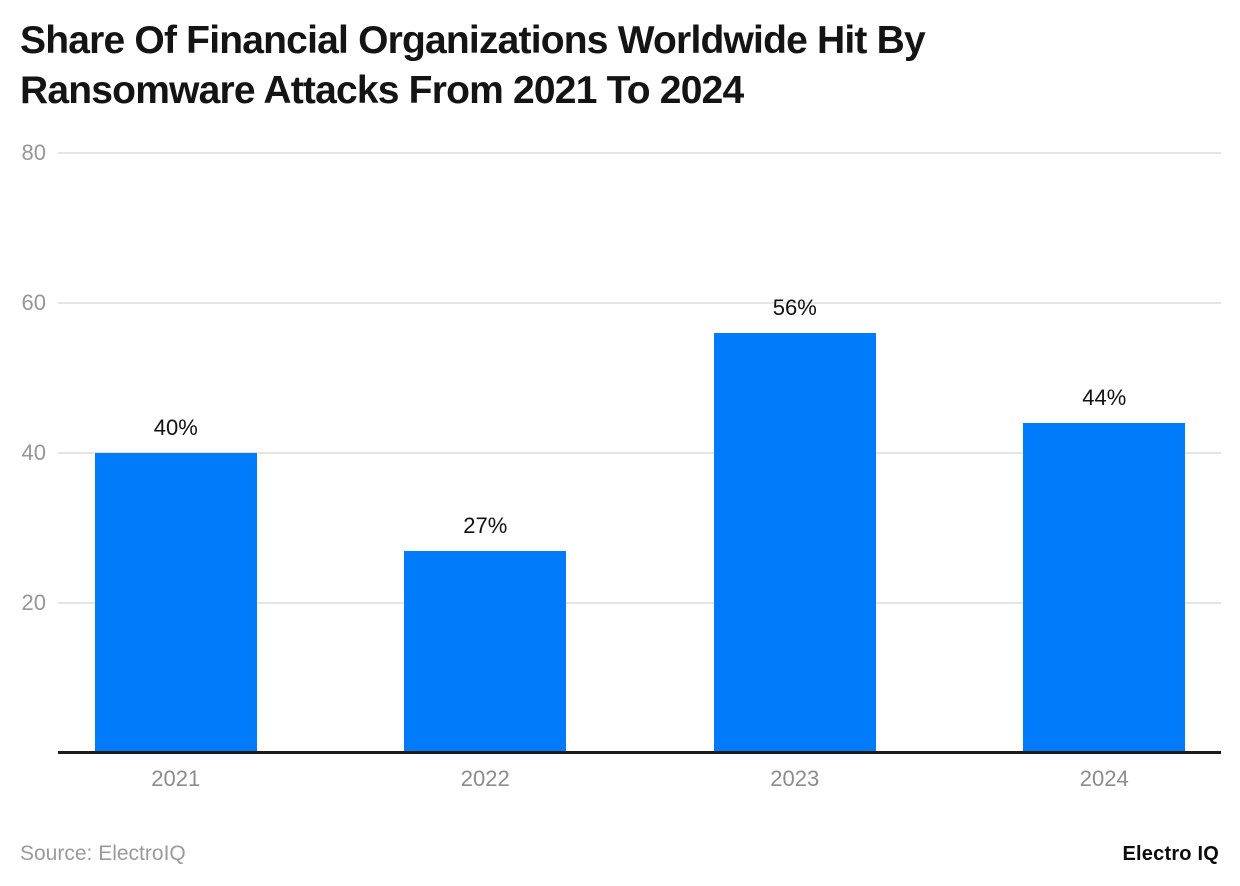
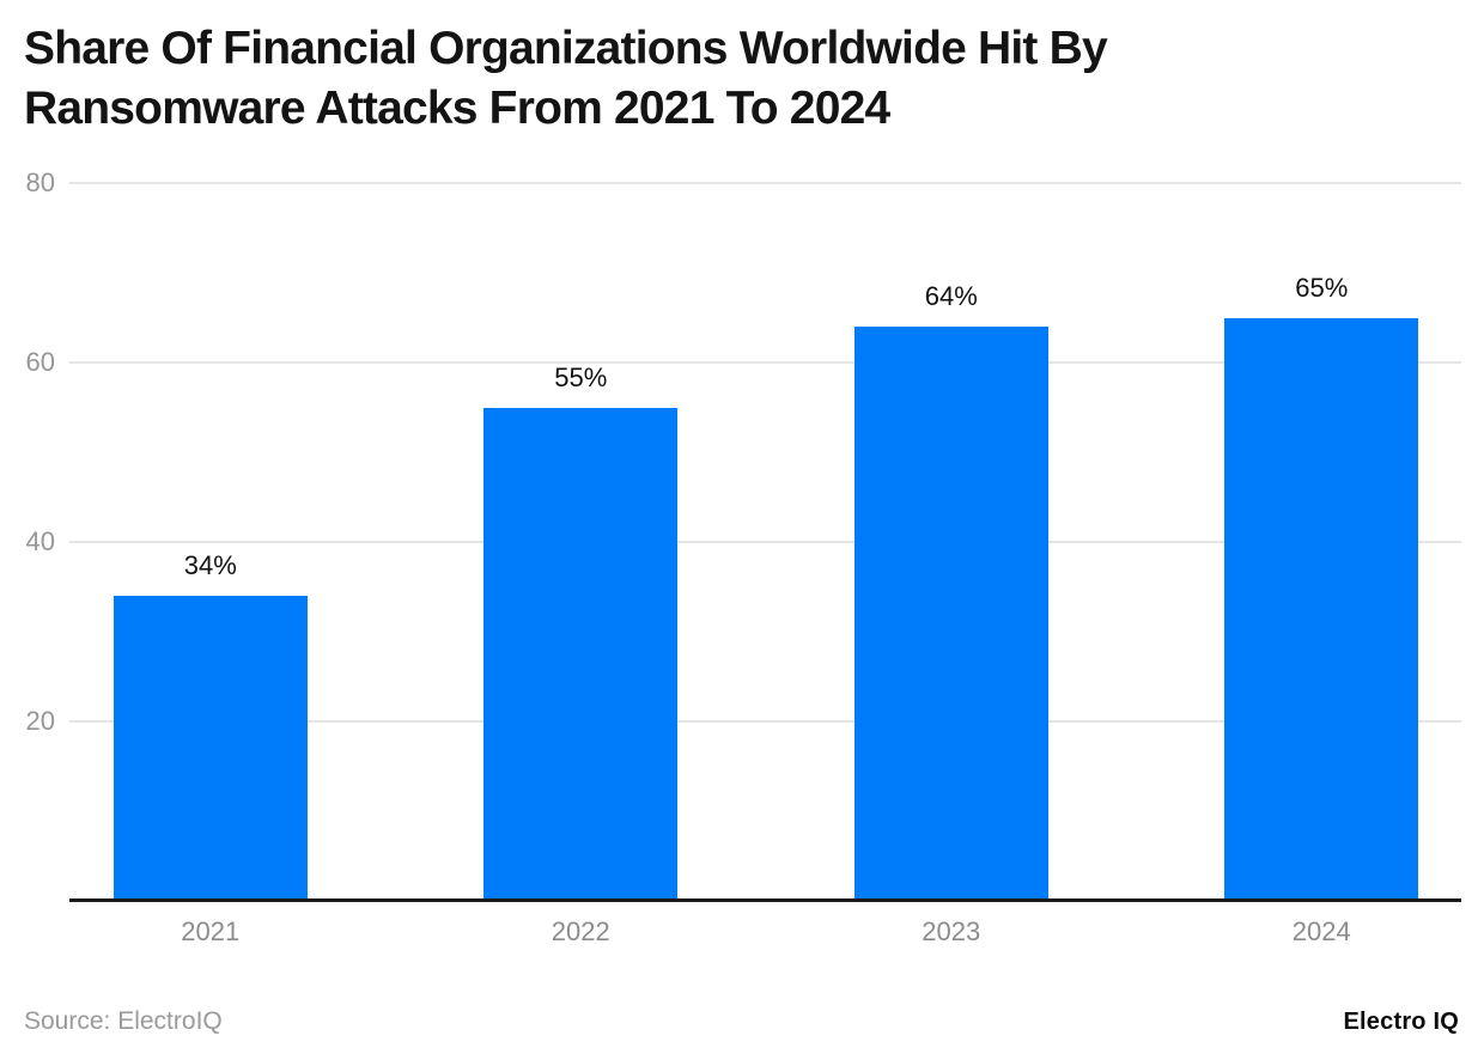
2021: 40% -> 34%
2022: 27% -> 55%
2023: 56% -> 64%
2024: 44% -> 65%
